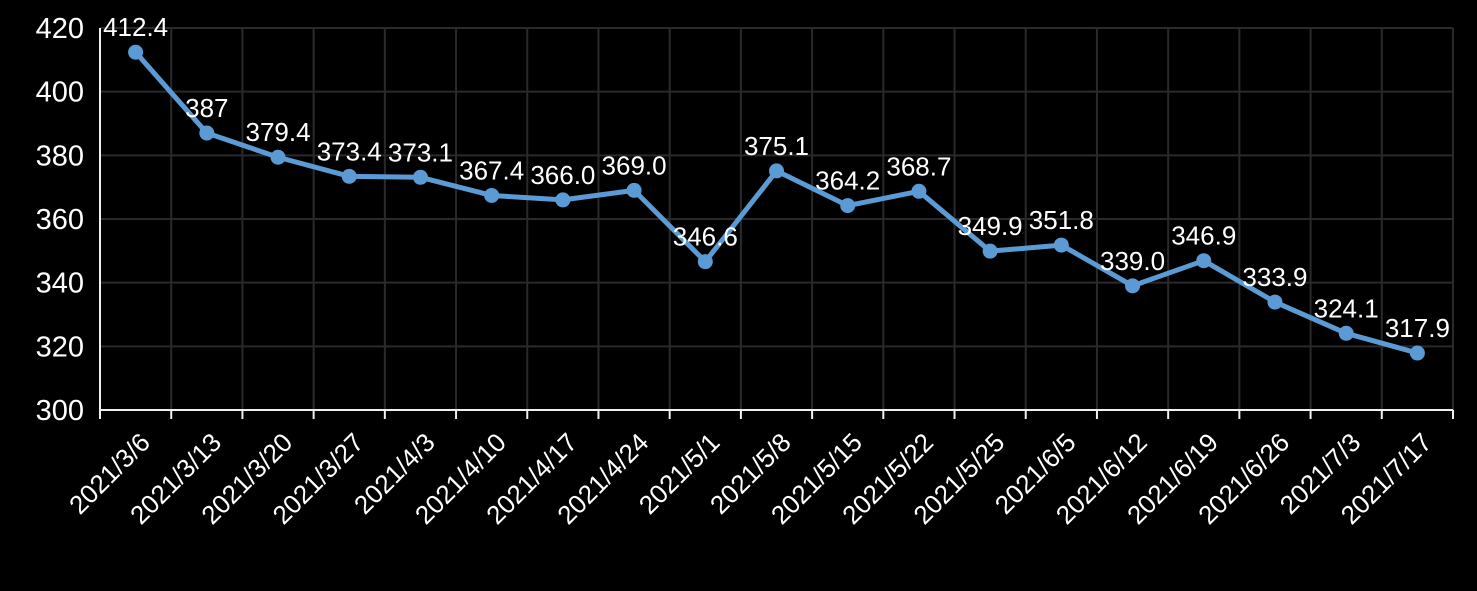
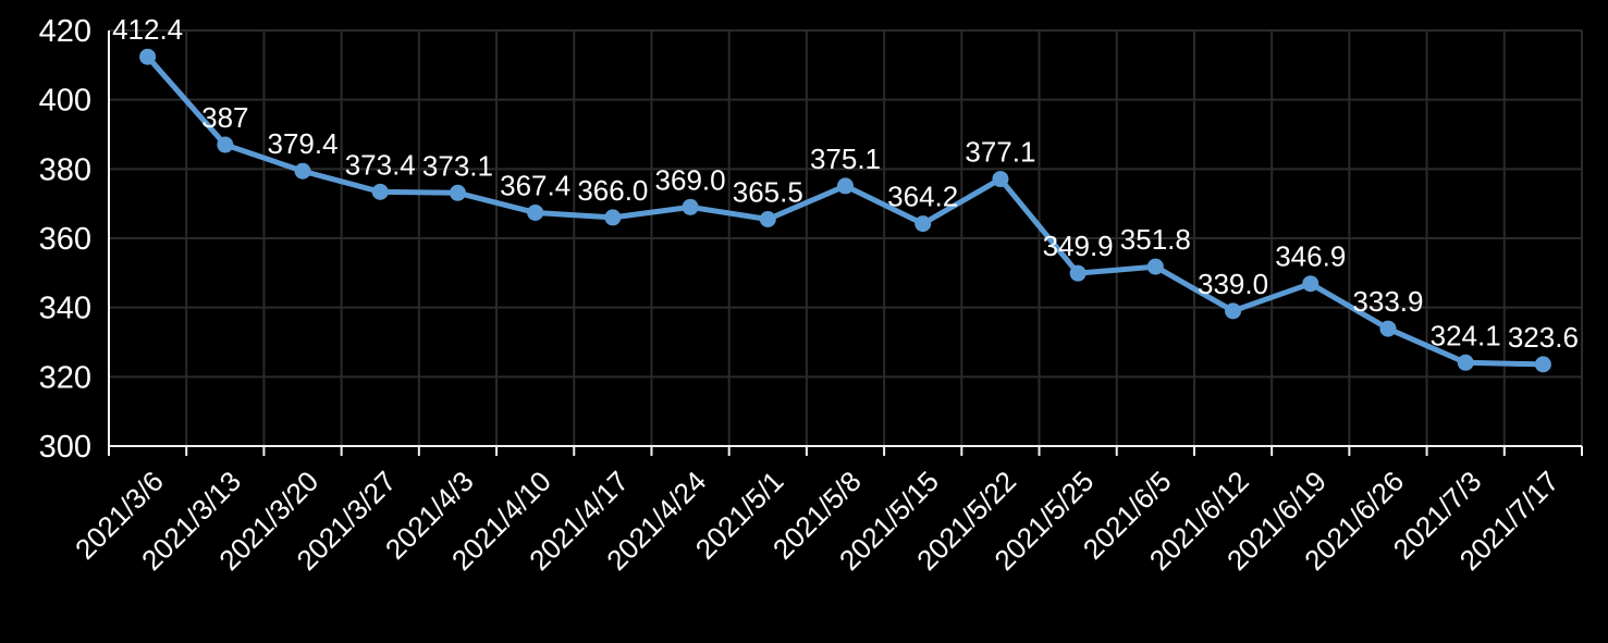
2021/5/1: 346.6 -> 365.5
2021/5/22: 368.7 -> 377.1
2021/7/17: 317.9 -> 323.6
